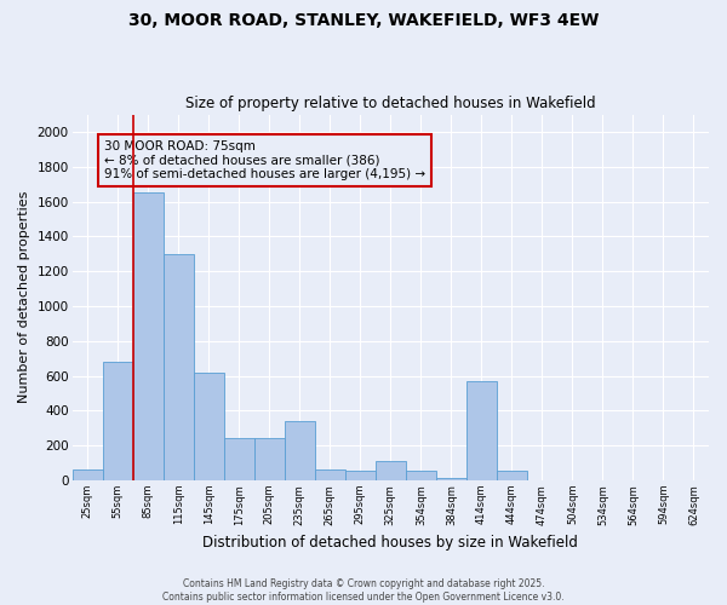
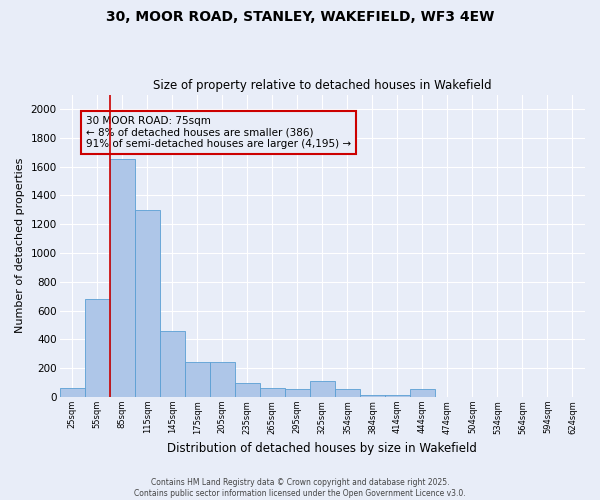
145sqm: 620 -> 460
235sqm: 340 -> 100
414sqm: 570 -> 20
